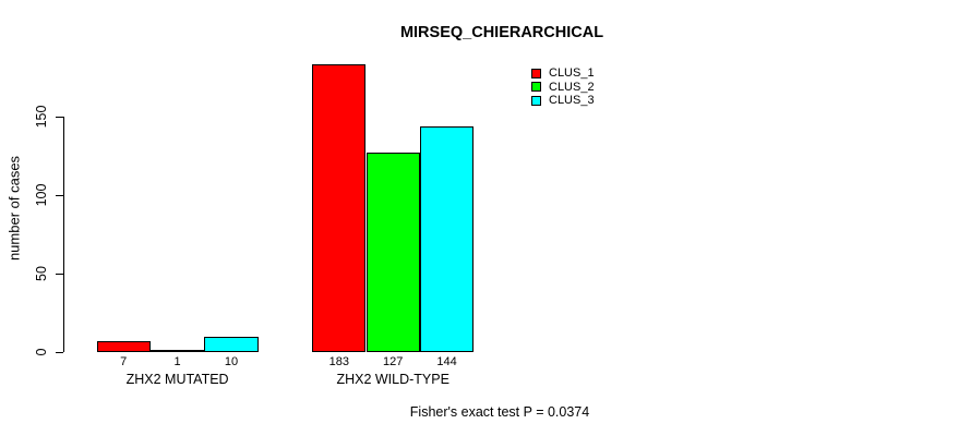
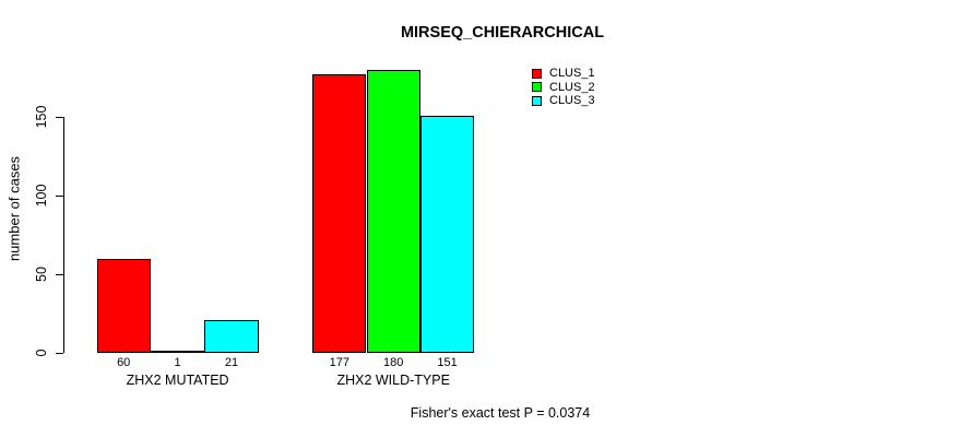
CLUS_1/ZHX2 MUTATED: 7 -> 60
CLUS_3/ZHX2 MUTATED: 10 -> 21
CLUS_1/ZHX2 WILD-TYPE: 183 -> 177
CLUS_2/ZHX2 WILD-TYPE: 127 -> 180
CLUS_3/ZHX2 WILD-TYPE: 144 -> 151
